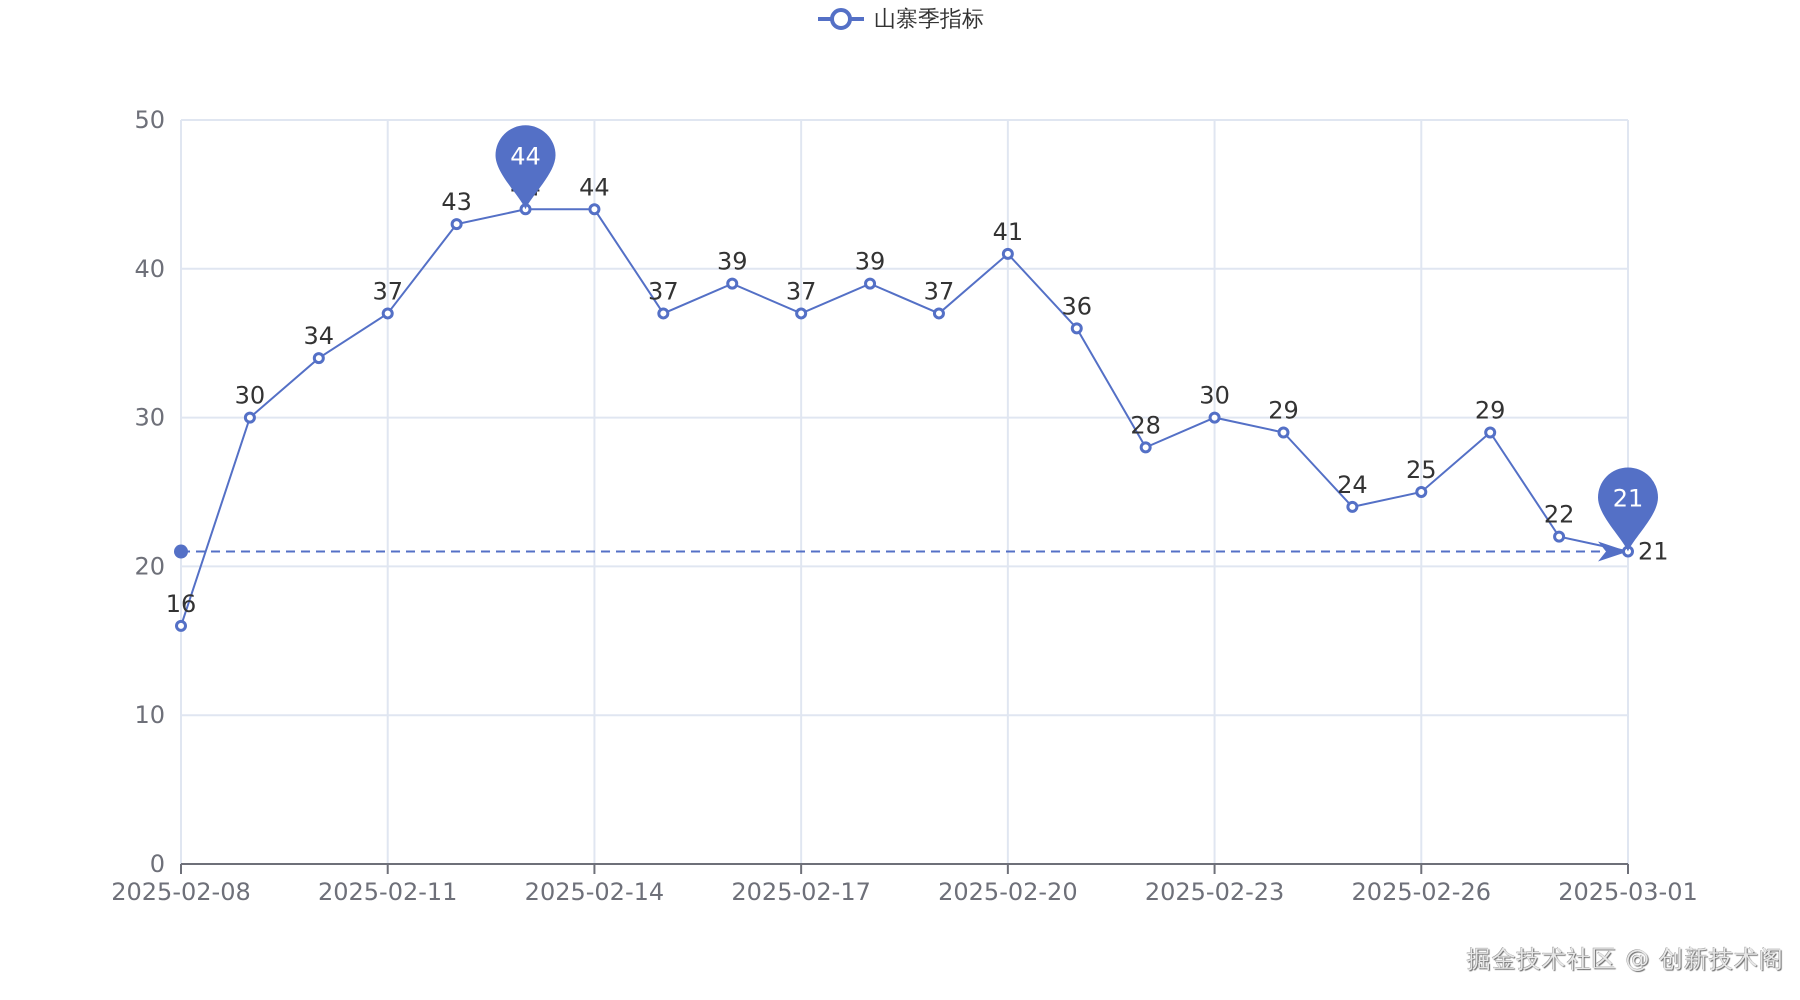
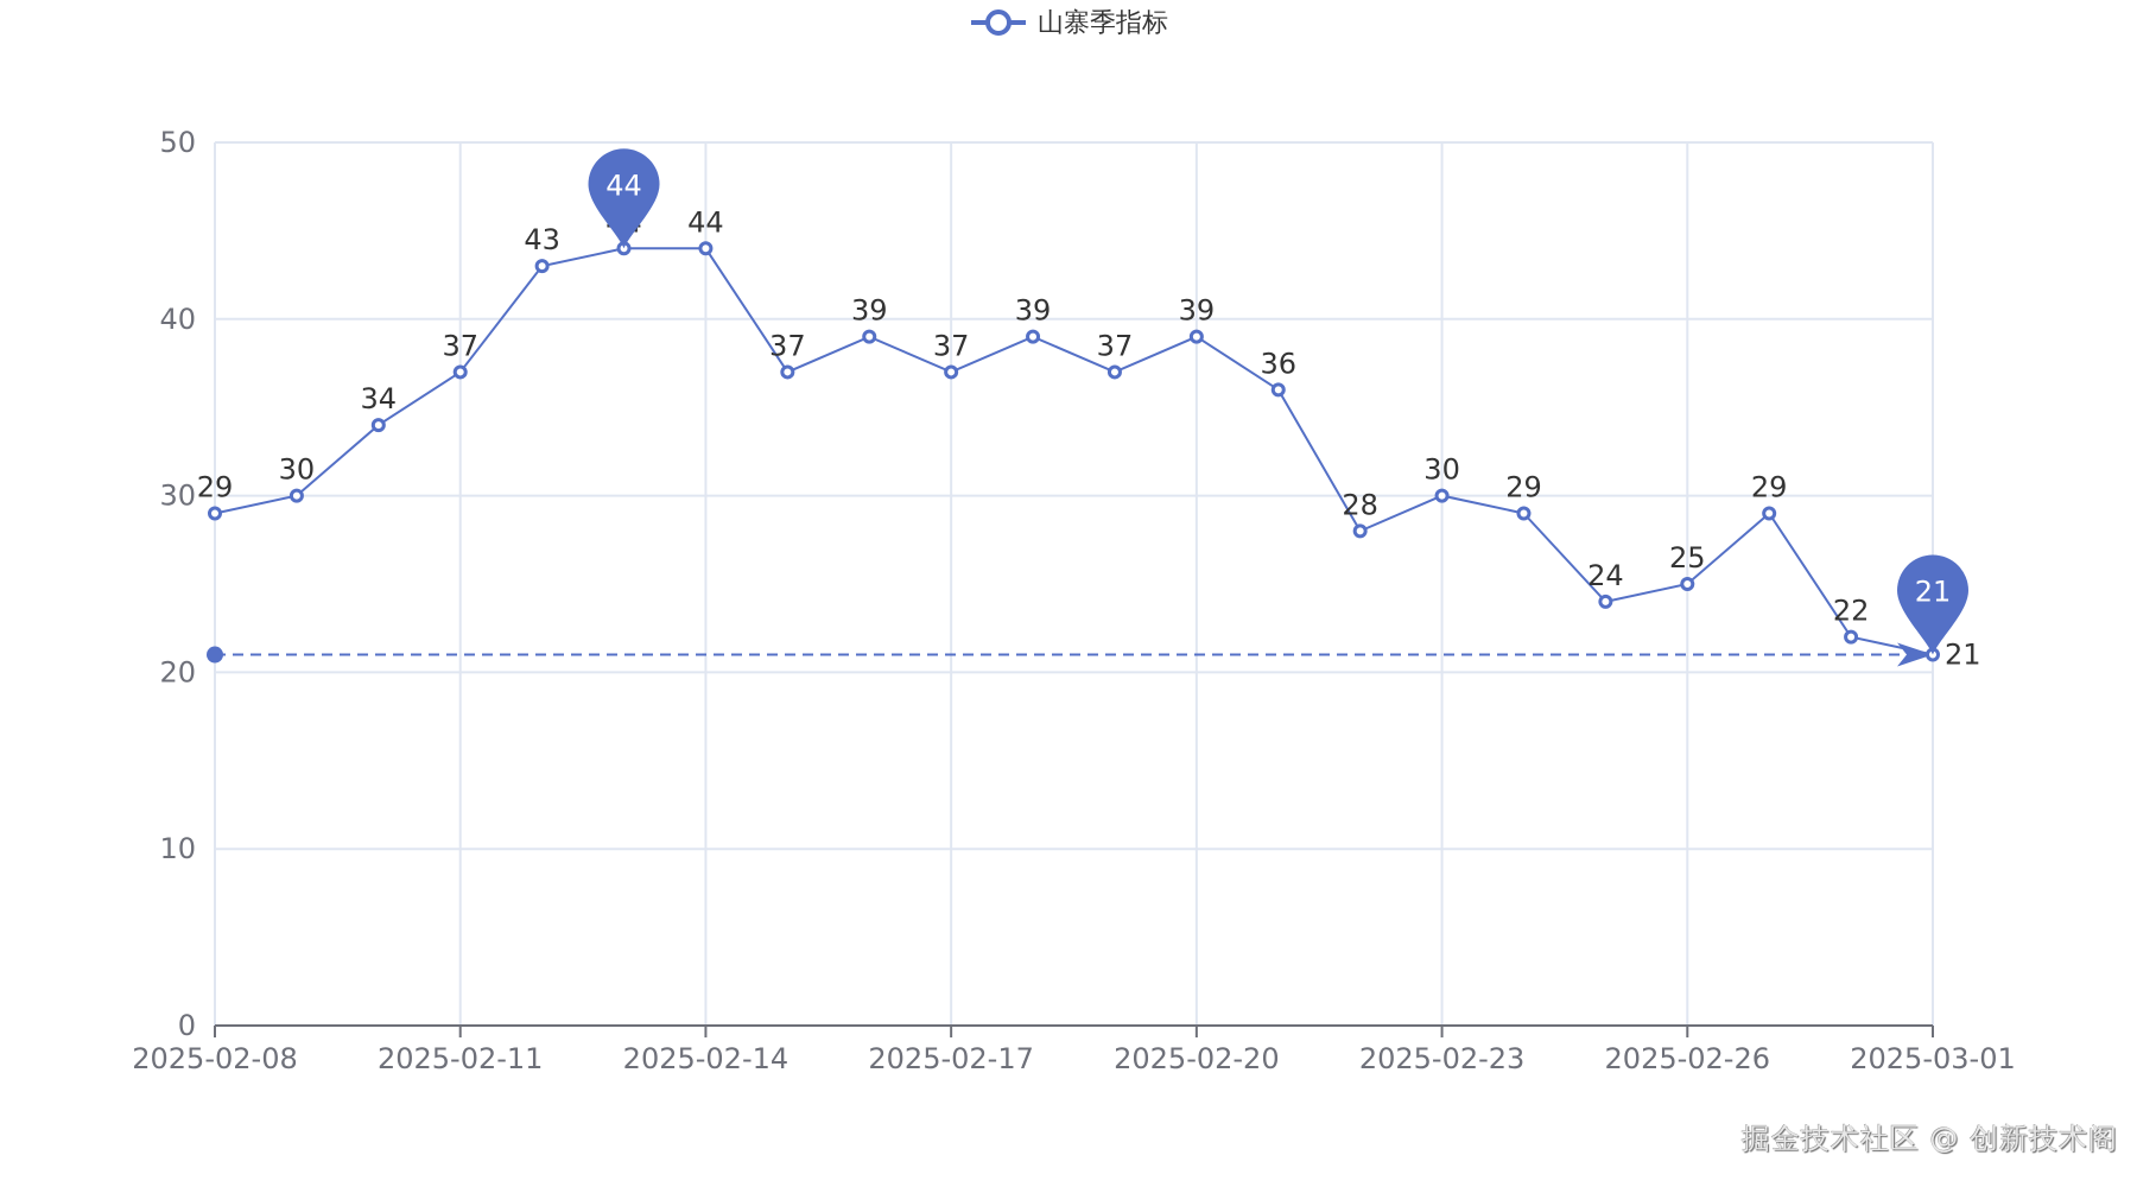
2025-02-08: 16 -> 29
2025-02-20: 41 -> 39
